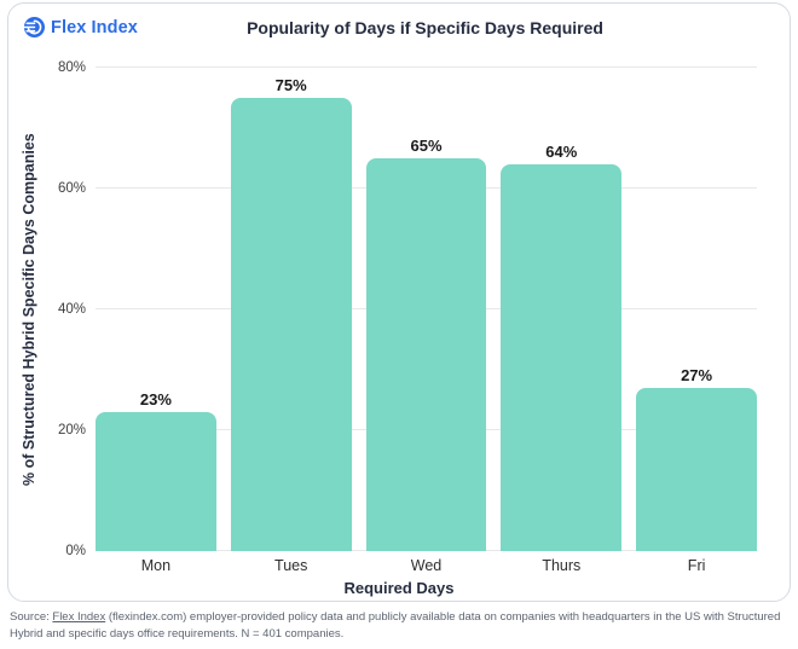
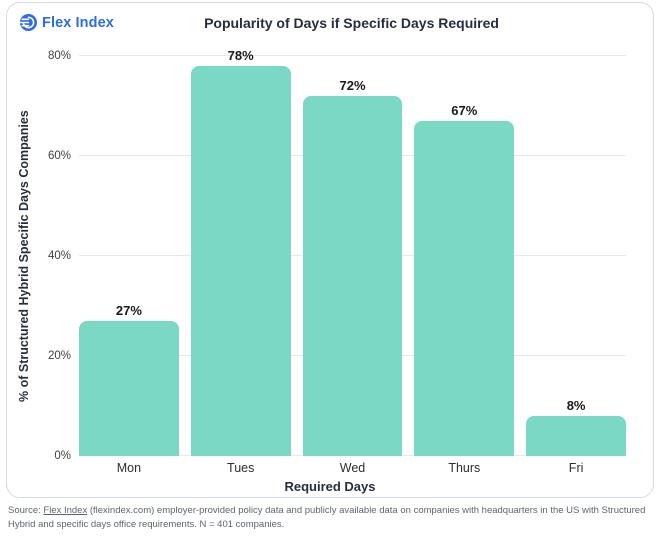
Mon: 23% -> 27%
Tues: 75% -> 78%
Wed: 65% -> 72%
Thurs: 64% -> 67%
Fri: 27% -> 8%
